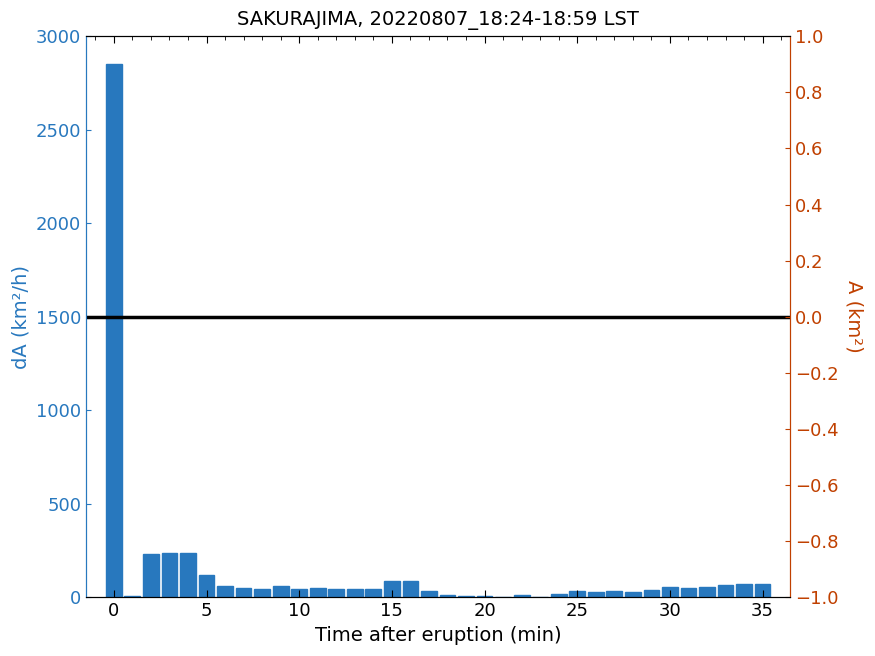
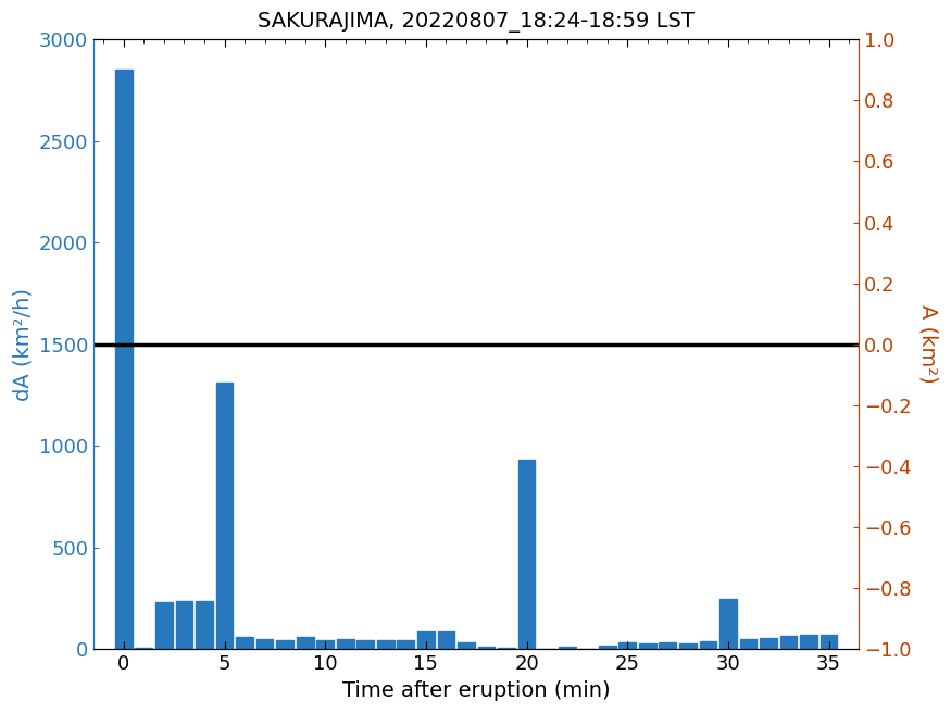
5: 120 -> 1310
20: 10 -> 930
30: 60 -> 250
